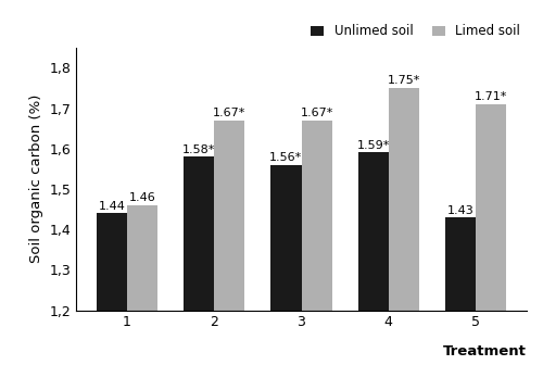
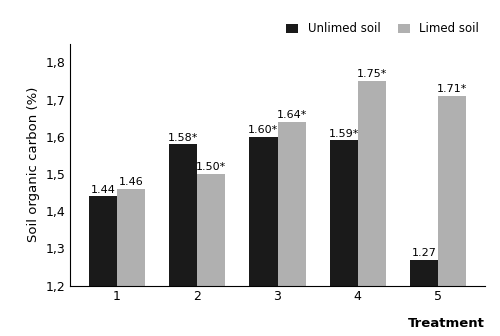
Limed soil/2: 1.67* -> 1.50*
Unlimed soil/3: 1.56* -> 1.60*
Limed soil/3: 1.67* -> 1.64*
Unlimed soil/5: 1.43 -> 1.27
